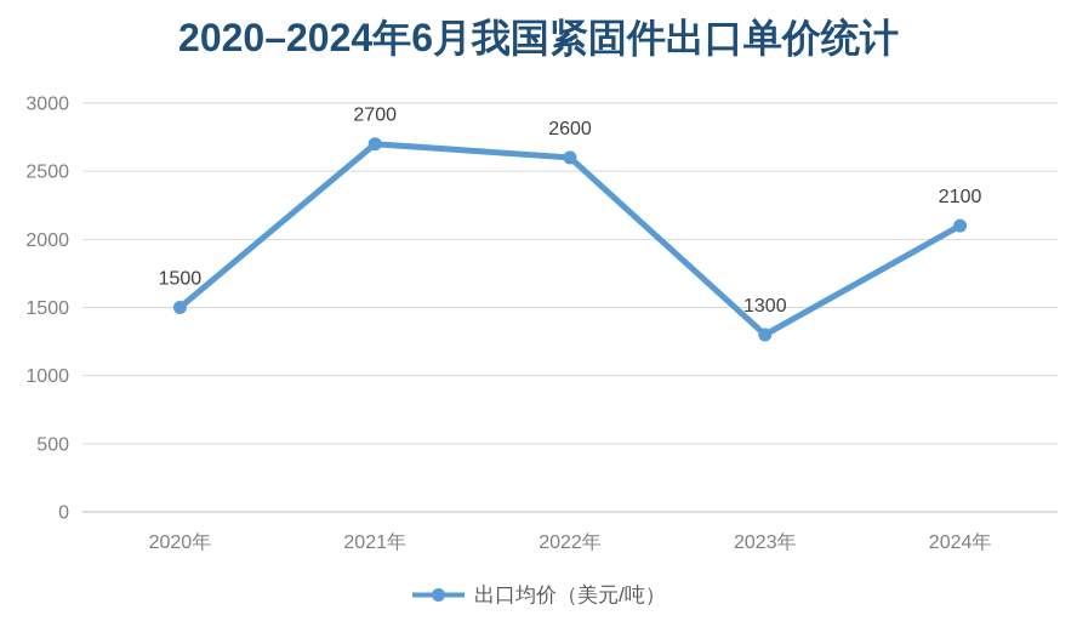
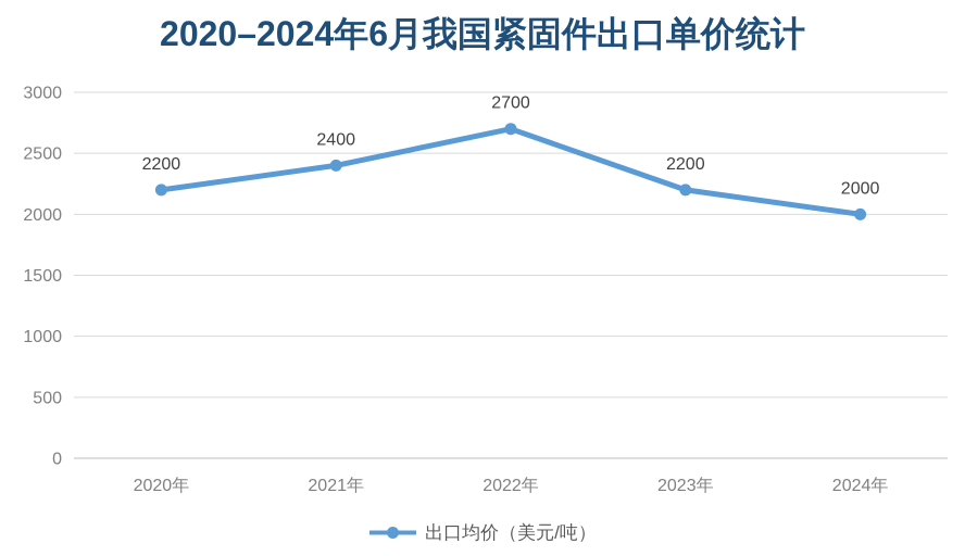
2020年: 1500 -> 2200
2021年: 2700 -> 2400
2022年: 2600 -> 2700
2023年: 1300 -> 2200
2024年: 2100 -> 2000
